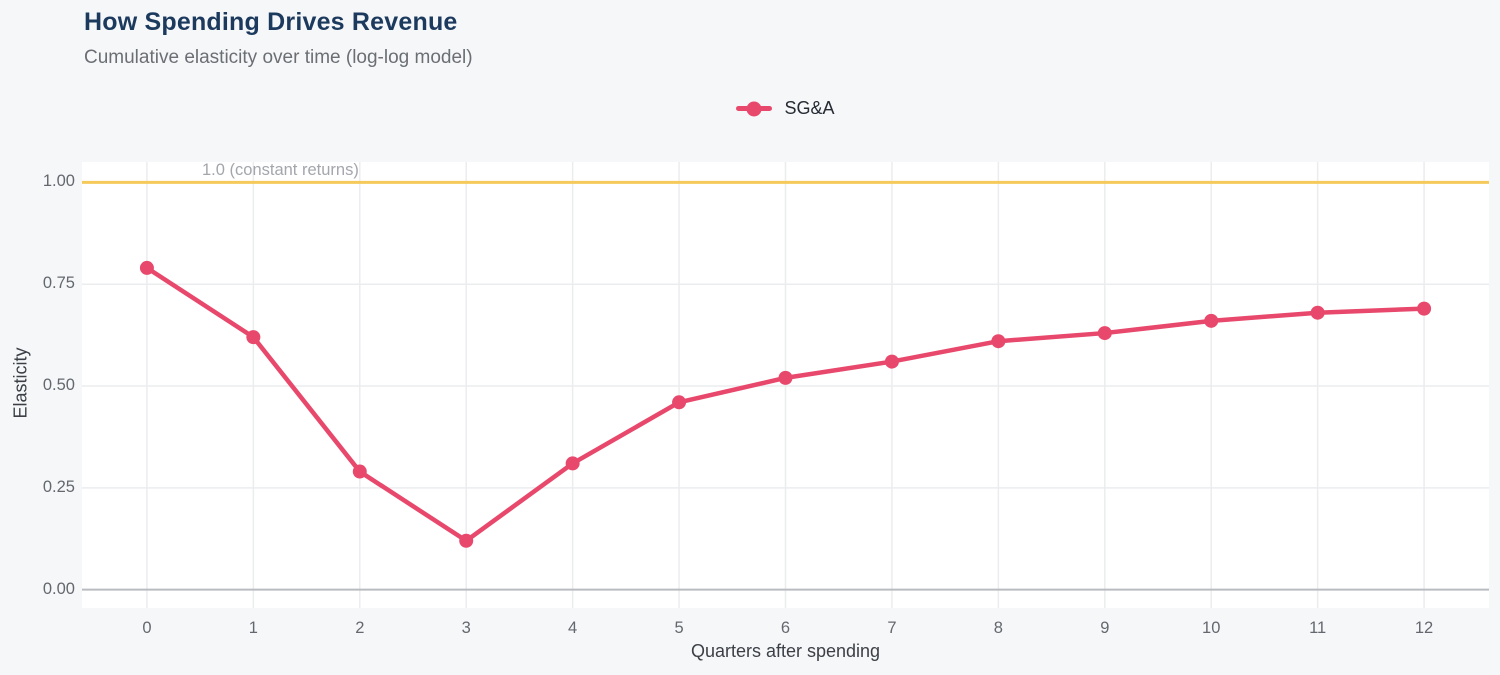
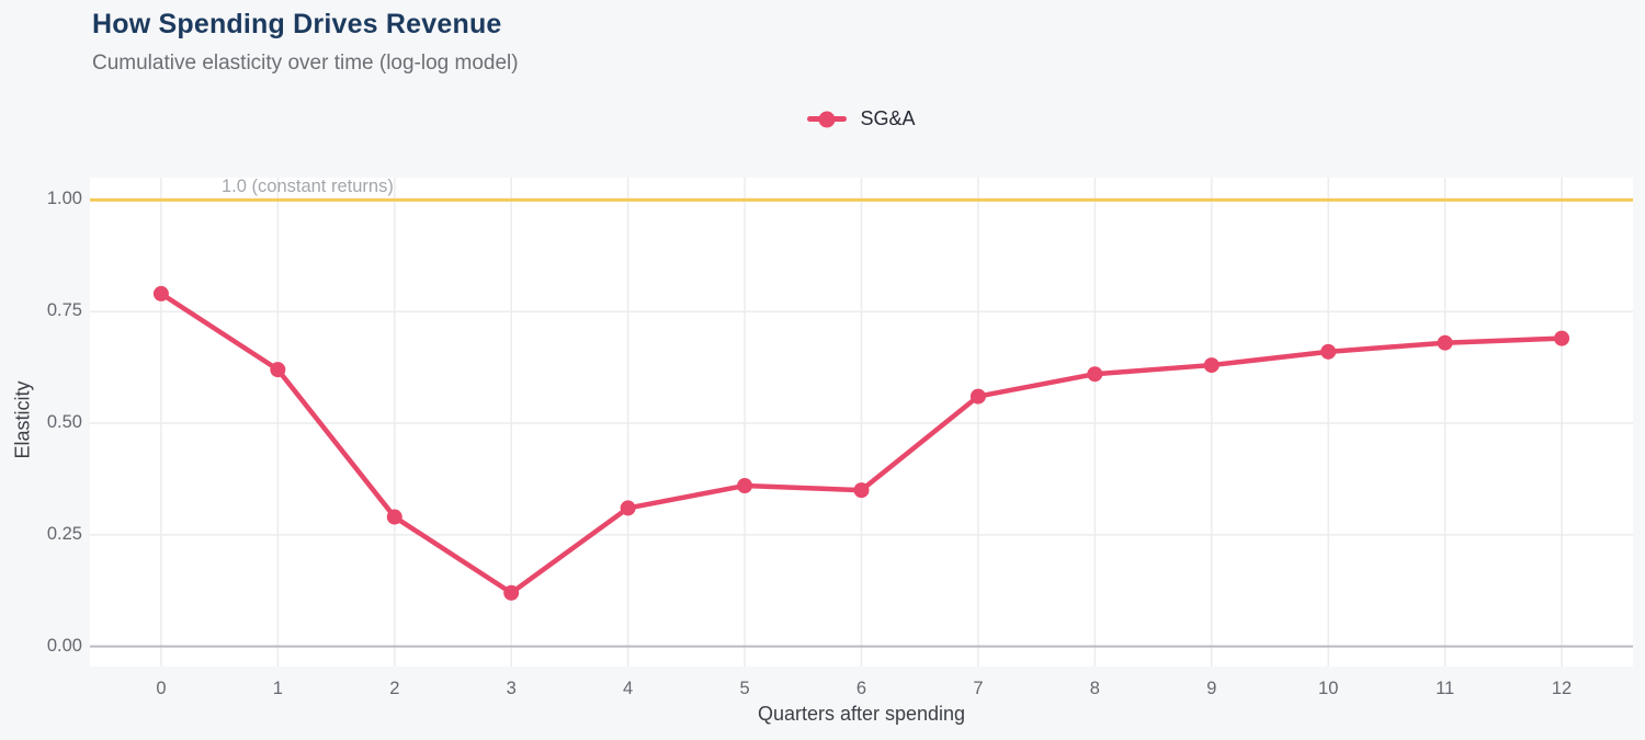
5: 0.46 -> 0.36
6: 0.52 -> 0.35
